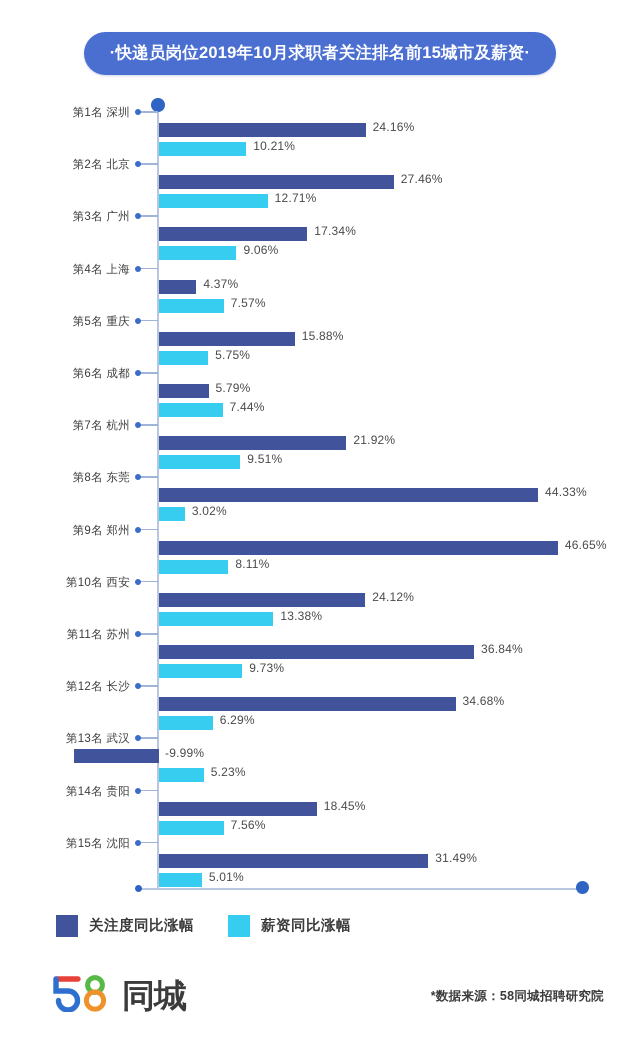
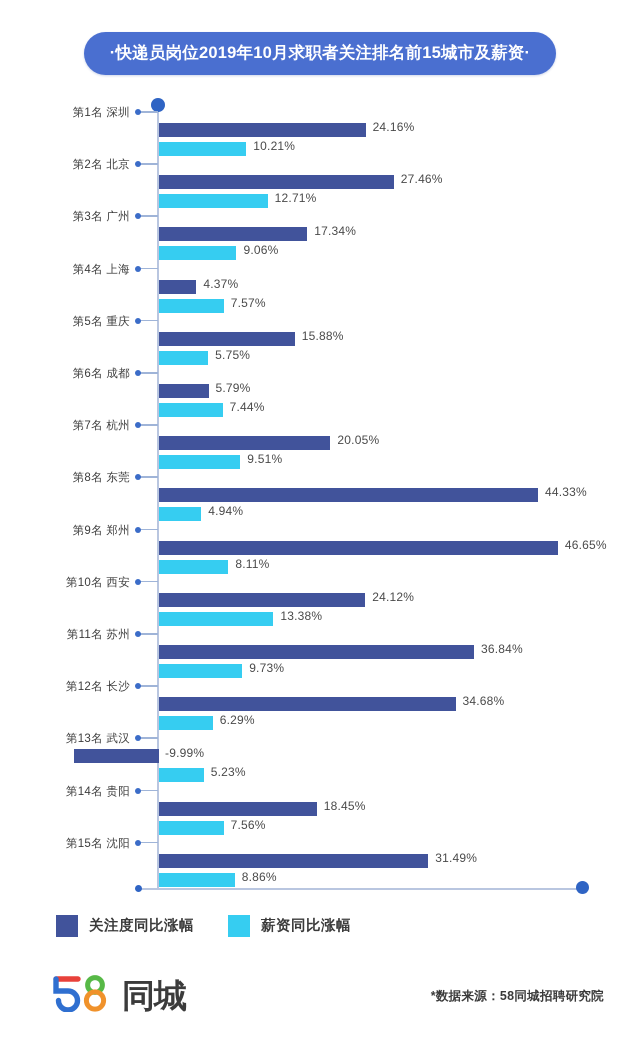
关注度同比涨幅/第7名 杭州: 21.92% -> 20.05%
薪资同比涨幅/第8名 东莞: 3.02% -> 4.94%
薪资同比涨幅/第15名 沈阳: 5.01% -> 8.86%
